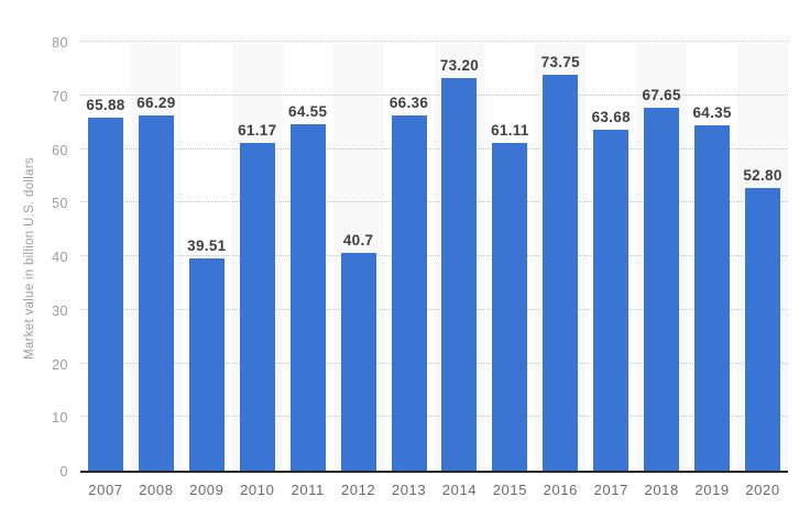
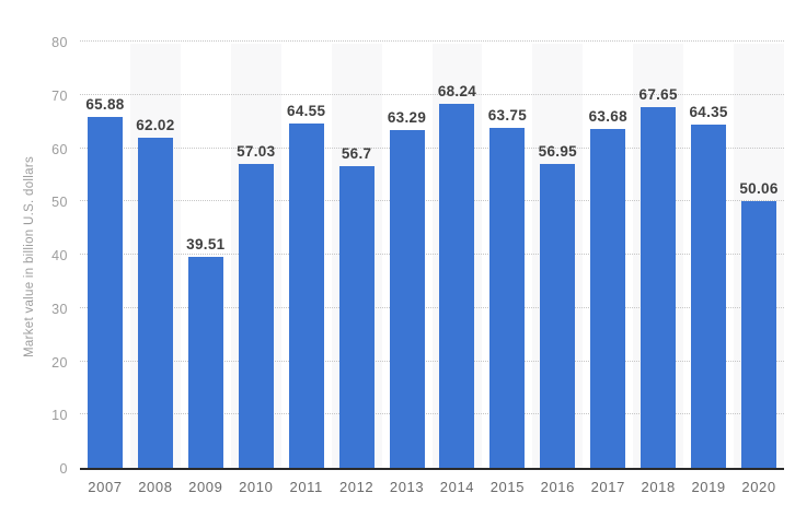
2008: 66.29 -> 62.02
2010: 61.17 -> 57.03
2012: 40.7 -> 56.7
2013: 66.36 -> 63.29
2014: 73.20 -> 68.24
2015: 61.11 -> 63.75
2016: 73.75 -> 56.95
2020: 52.80 -> 50.06
